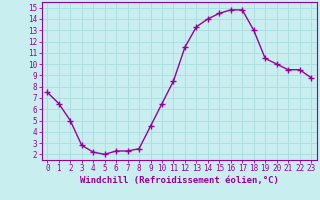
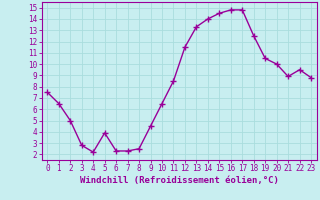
5: 2.0 -> 3.9
18: 13.0 -> 12.5
21: 9.5 -> 8.9
